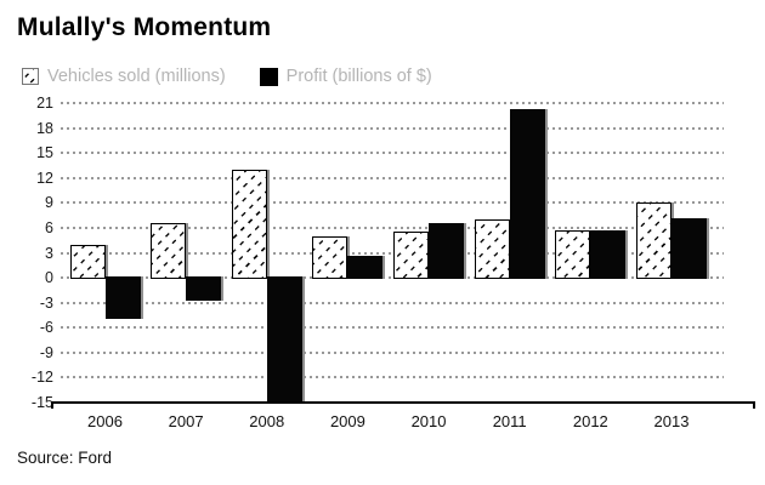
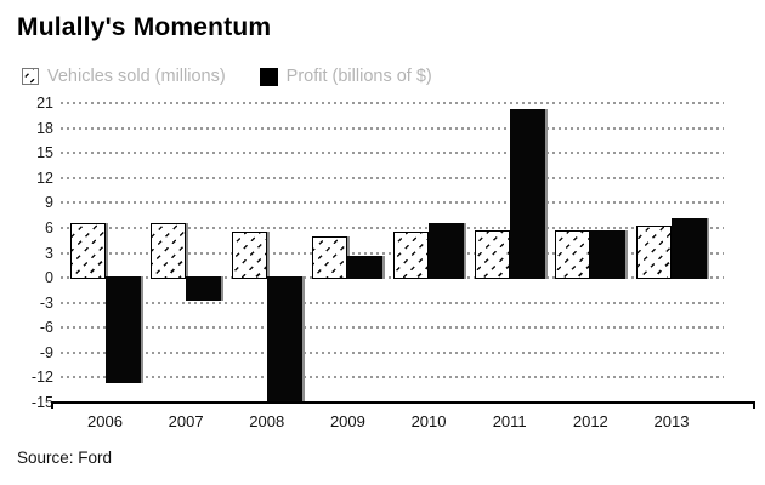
Vehicles sold (millions)/2006: 4 -> 7
Profit (billions of $)/2006: -5 -> -13
Vehicles sold (millions)/2008: 13 -> 6
Vehicles sold (millions)/2011: 7 -> 6
Vehicles sold (millions)/2013: 9 -> 6
